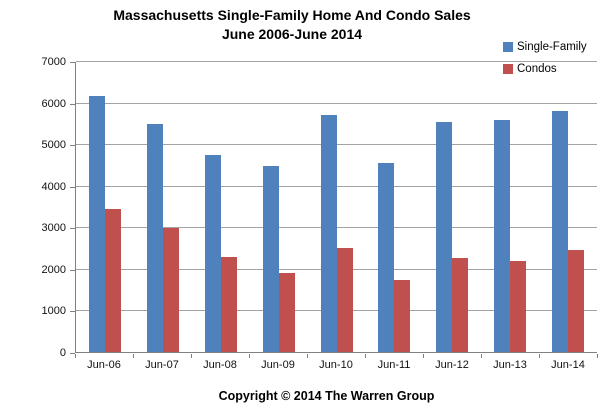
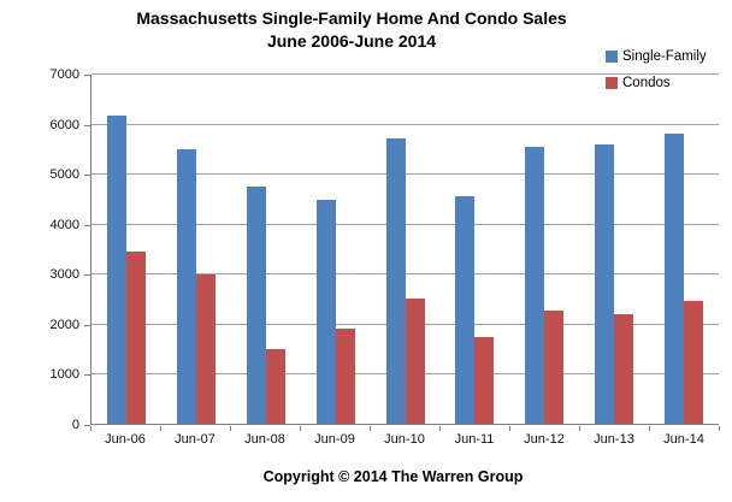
Condos/Jun-08: 2300 -> 1500
